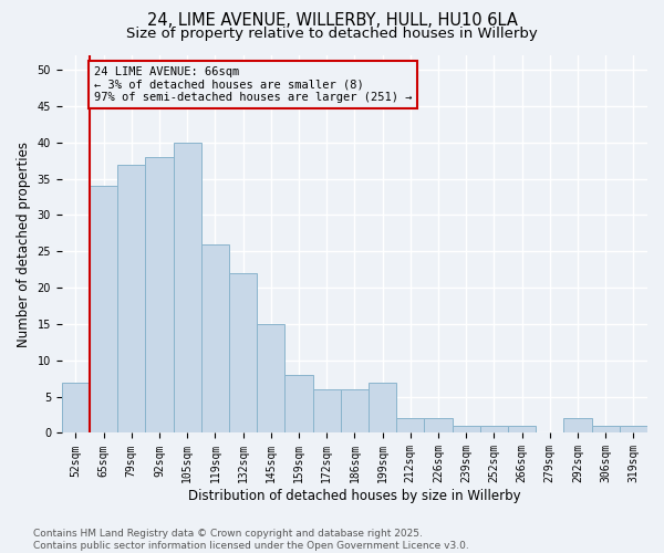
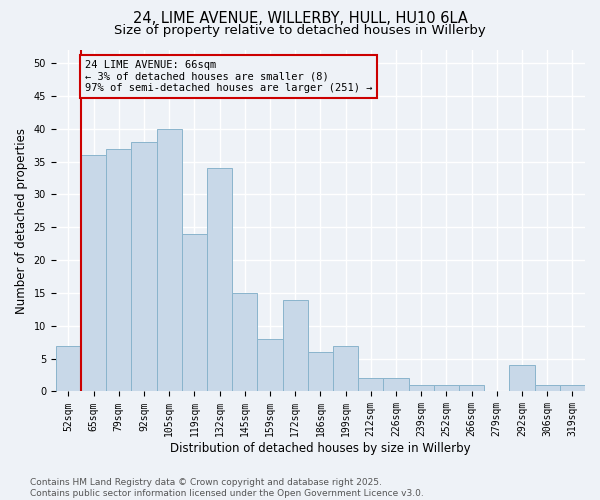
65sqm: 34 -> 36
119sqm: 26 -> 24
132sqm: 22 -> 34
172sqm: 6 -> 14
292sqm: 2 -> 4
